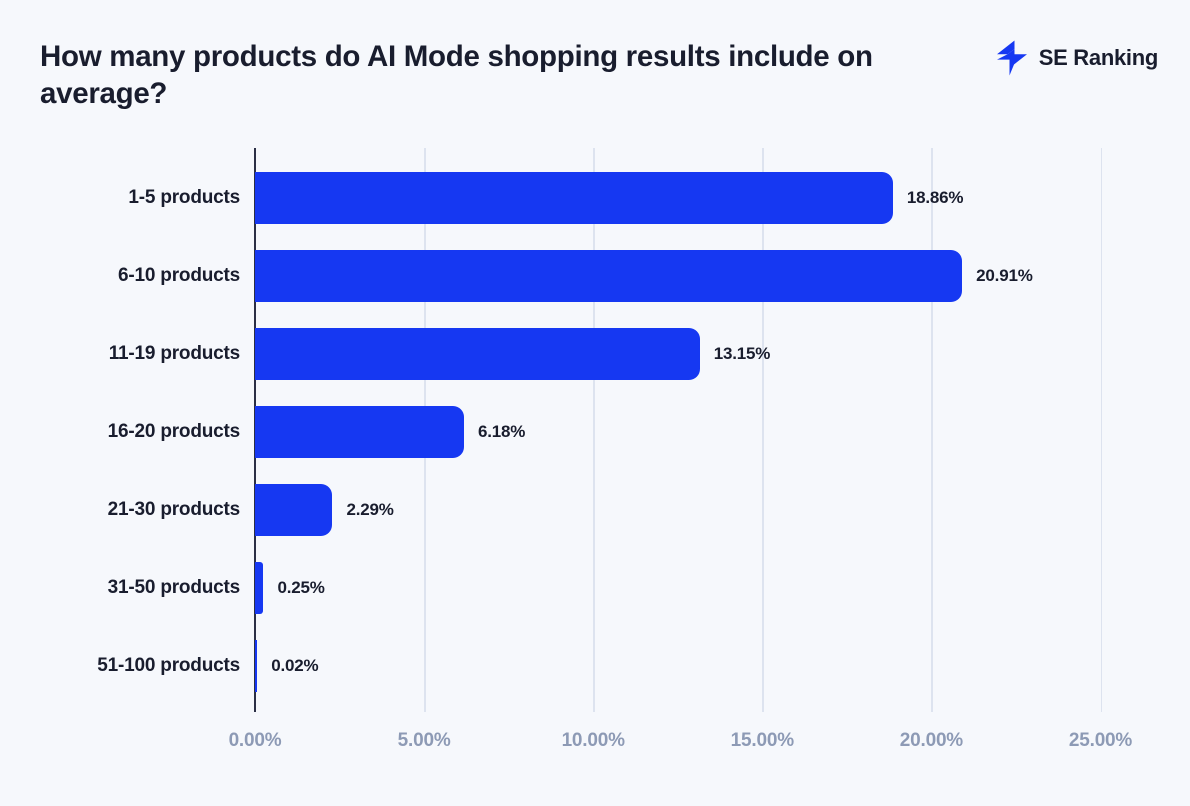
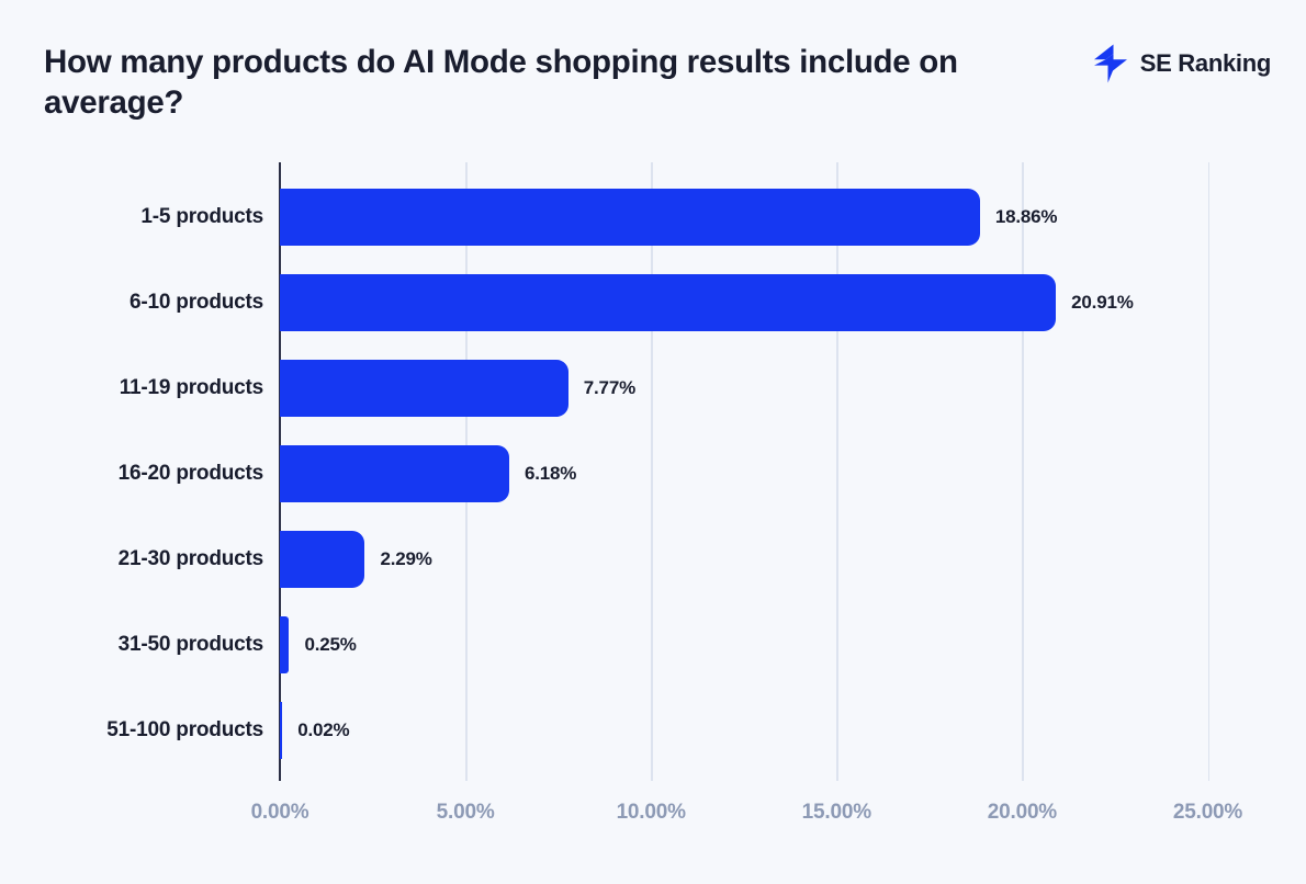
11-19 products: 13.15% -> 7.77%
